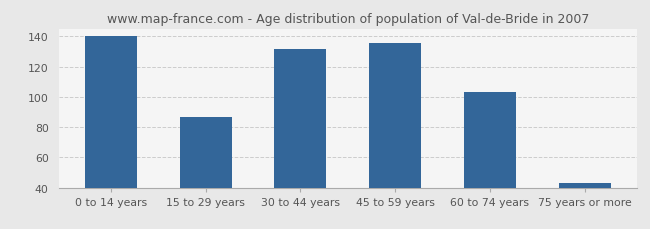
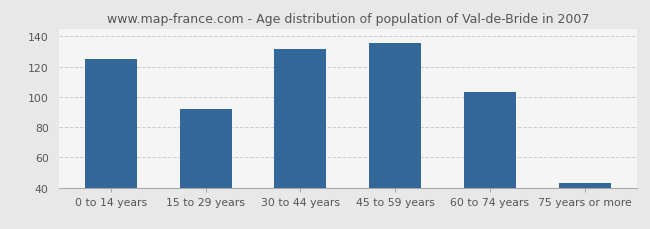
0 to 14 years: 140 -> 125
15 to 29 years: 87 -> 92
